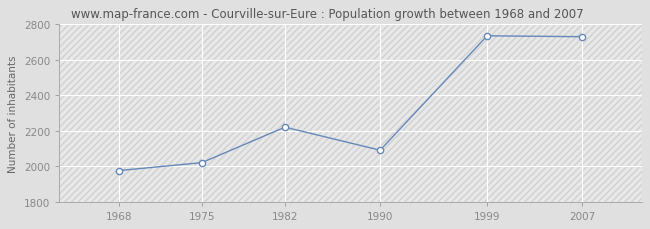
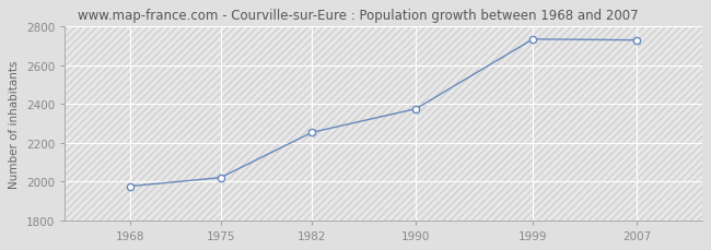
1982: 2220 -> 2250
1990: 2090 -> 2380
